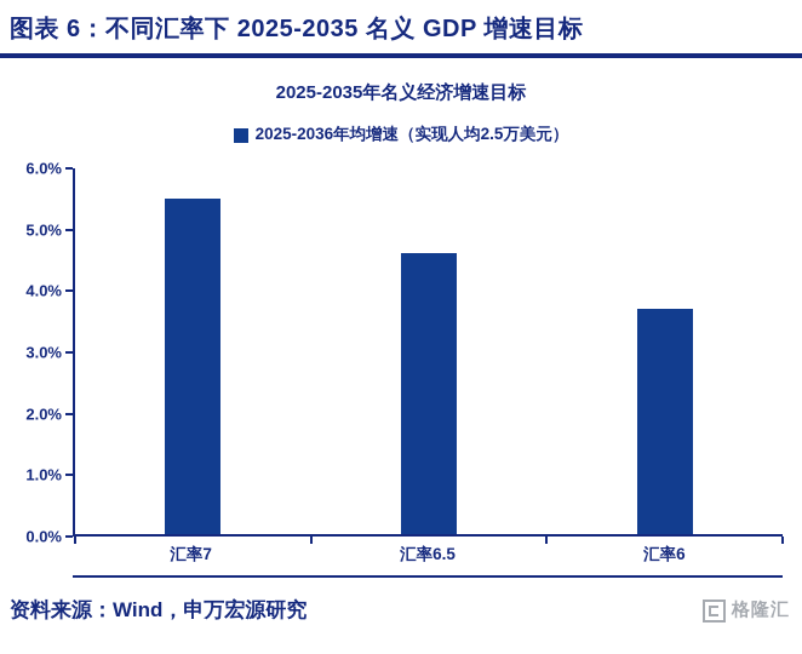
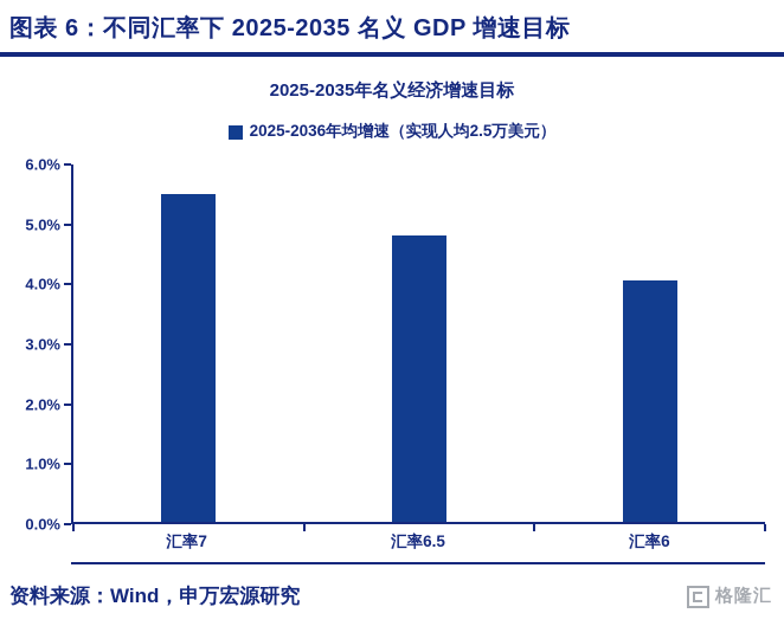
汇率6.5: 4.6% -> 4.8%
汇率6: 3.7% -> 4.0%
